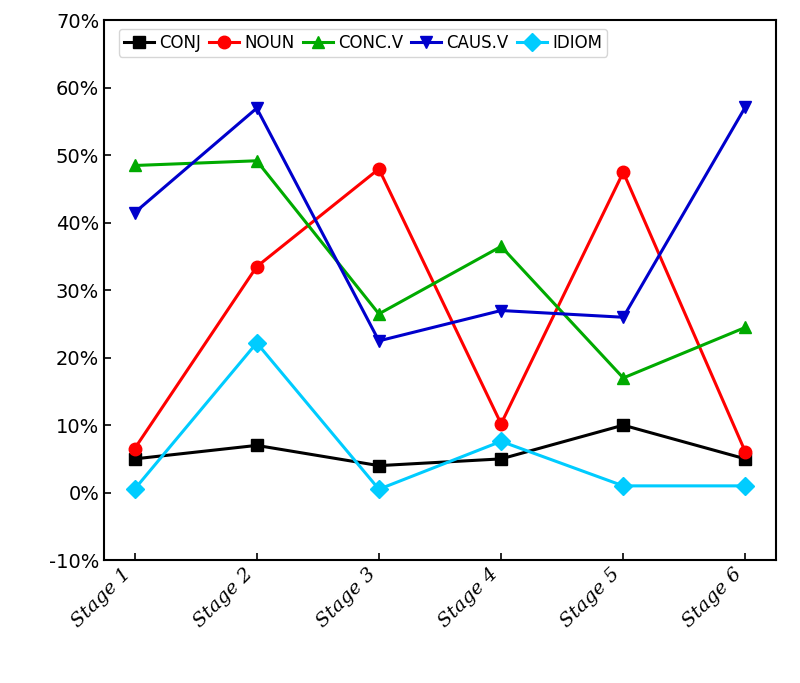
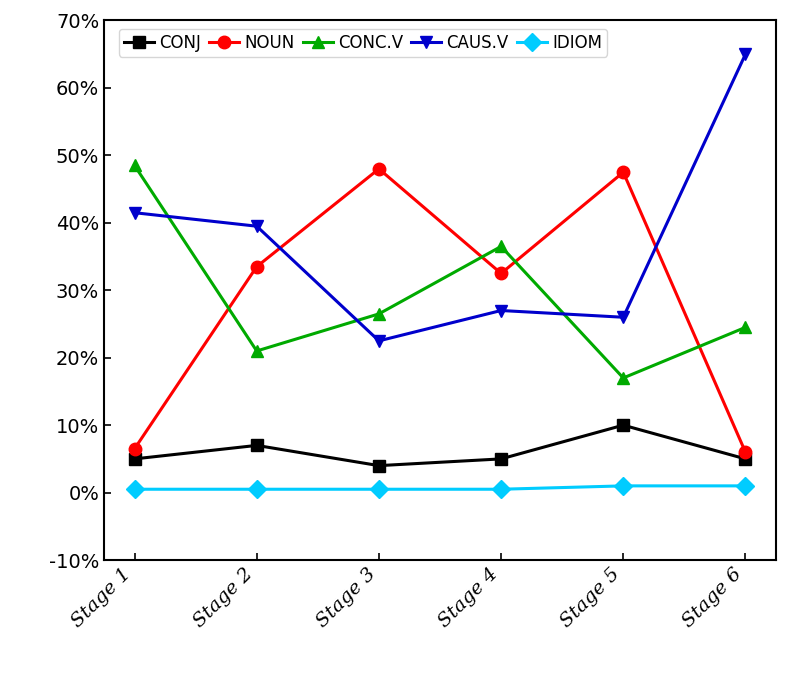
CONC.V/Stage 2: 49.2% -> 21.0%
CAUS.V/Stage 2: 57.0% -> 39.5%
IDIOM/Stage 2: 22.2% -> 0.5%
NOUN/Stage 4: 10.2% -> 32.5%
IDIOM/Stage 4: 7.6% -> 0.5%
CAUS.V/Stage 6: 57.2% -> 65.0%
